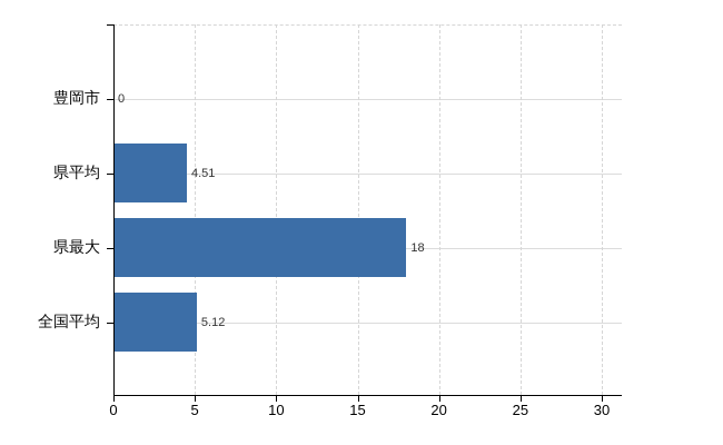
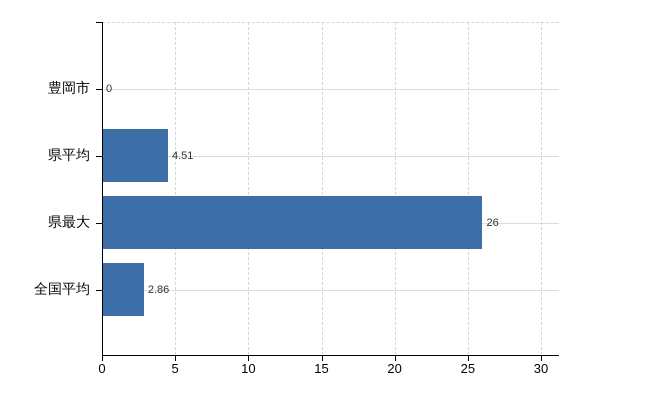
県最大: 18 -> 26
全国平均: 5.12 -> 2.86
